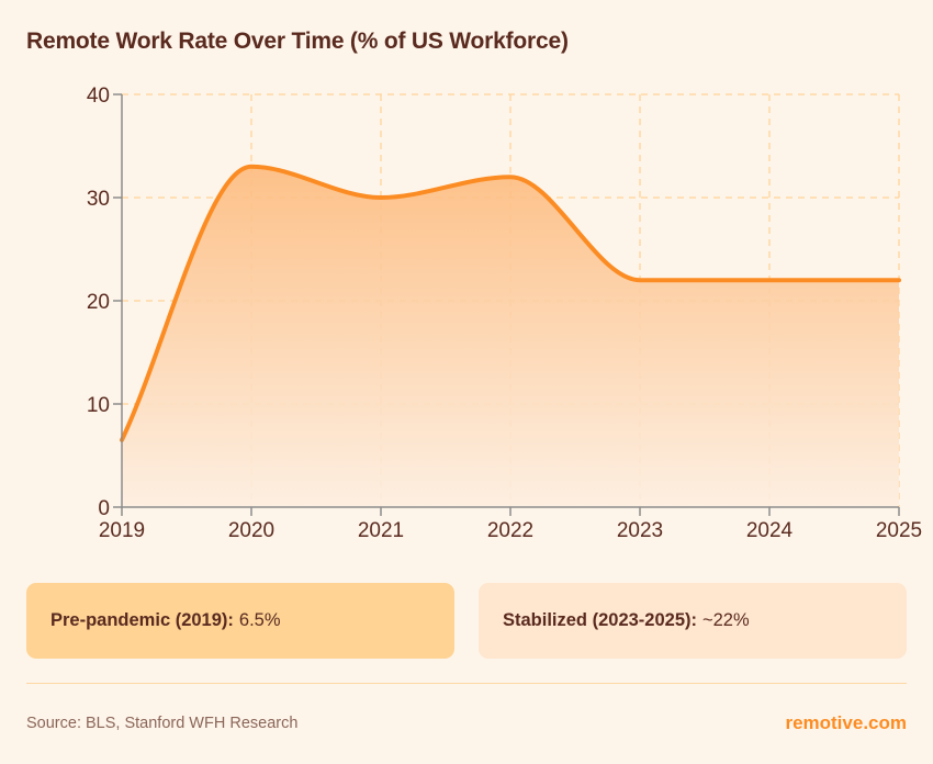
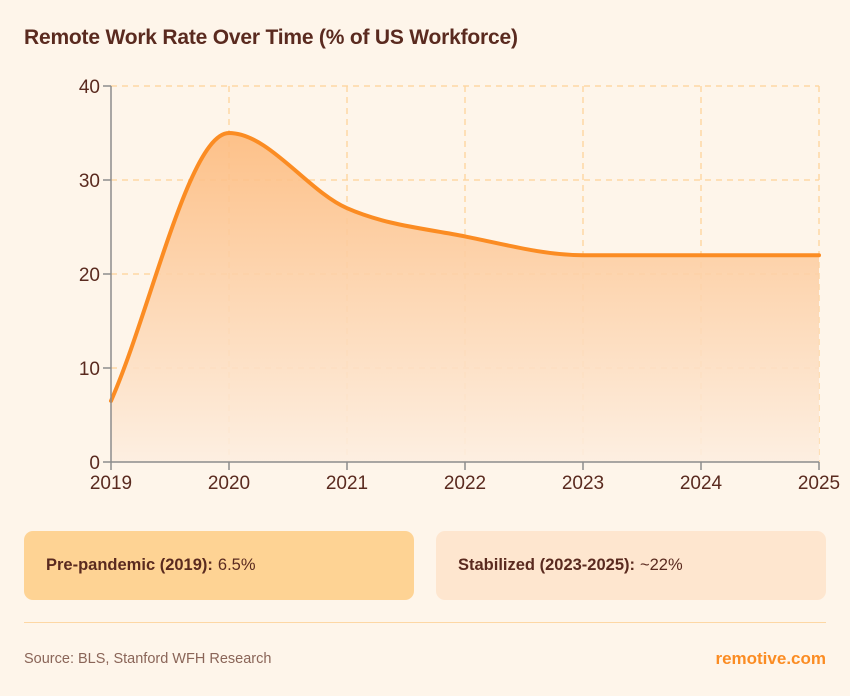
2020: 33 -> 35
2021: 30 -> 27
2022: 32 -> 24
